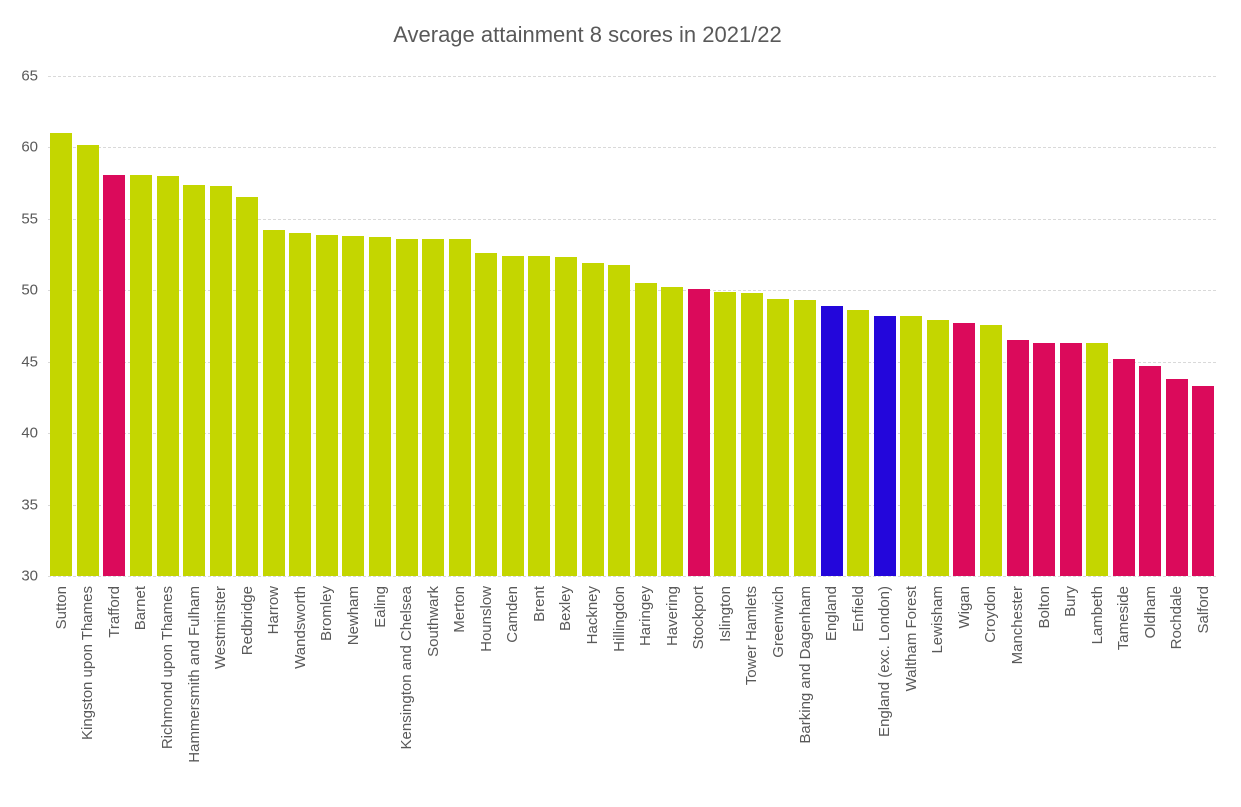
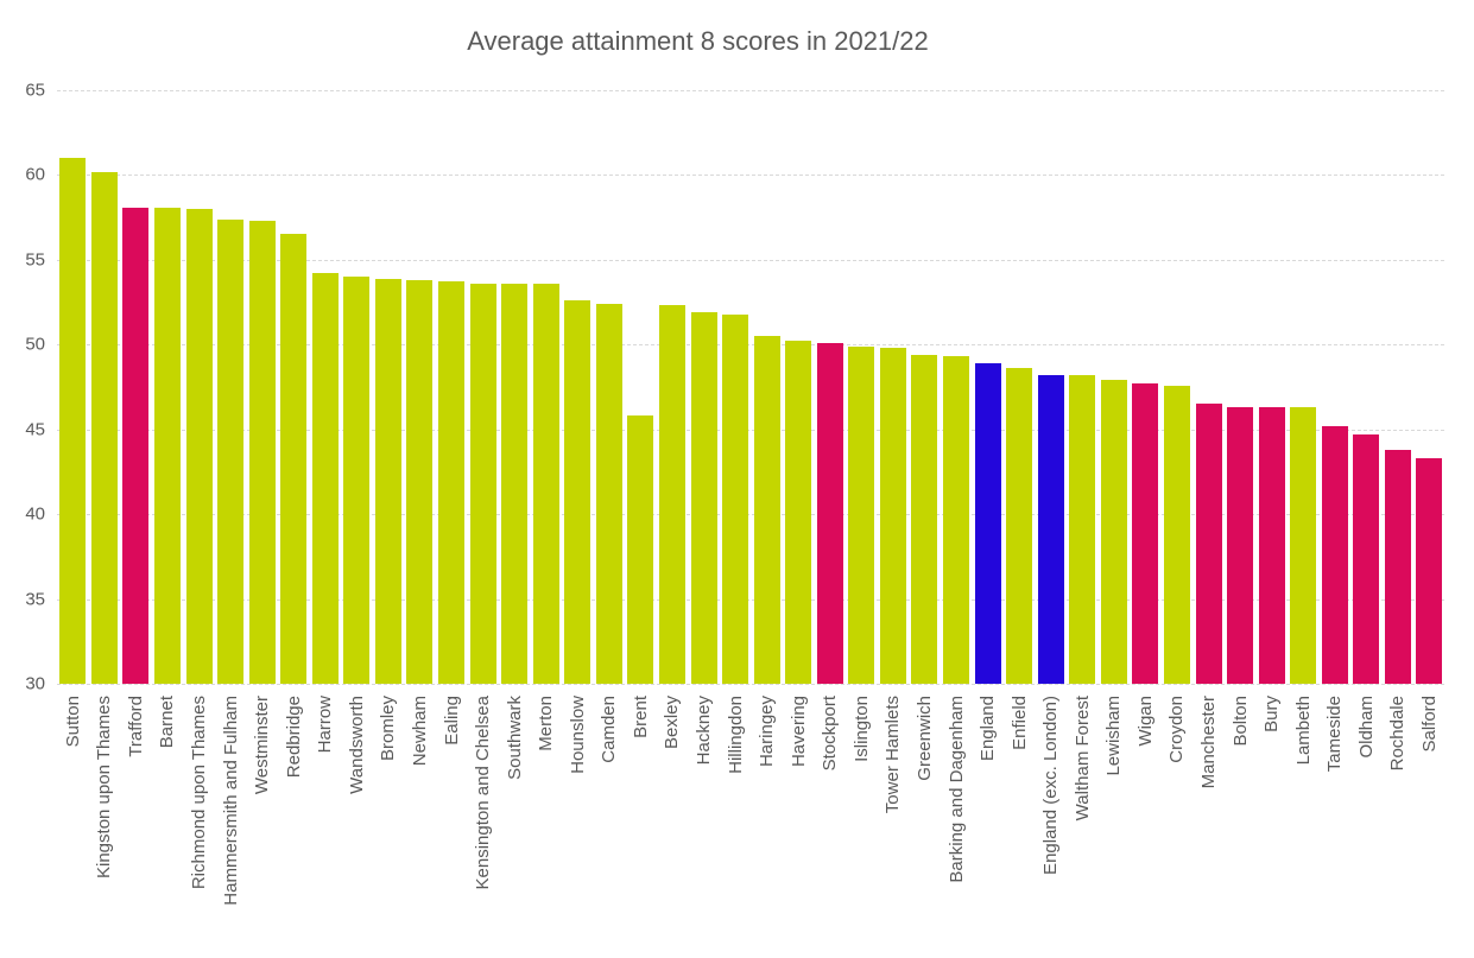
Brent: 52.4 -> 45.8
